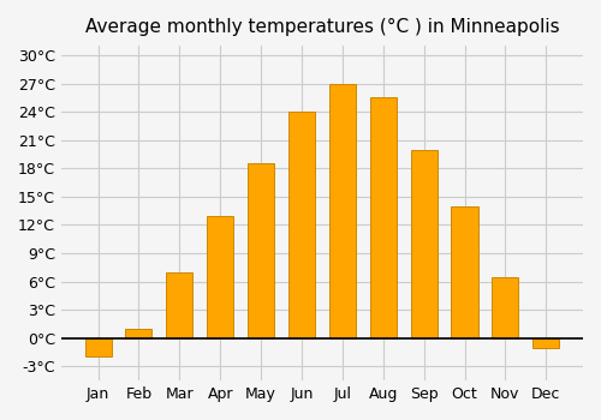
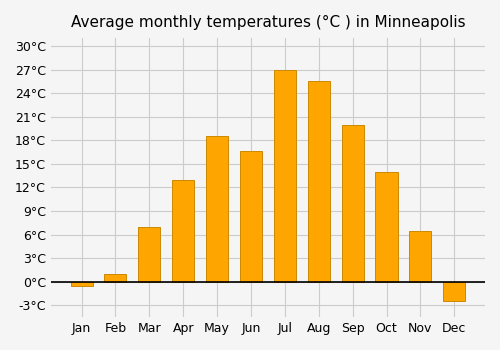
Jan: -2.0°C -> -0.6°C
Jun: 24.0°C -> 16.6°C
Dec: -1.0°C -> -2.4°C
